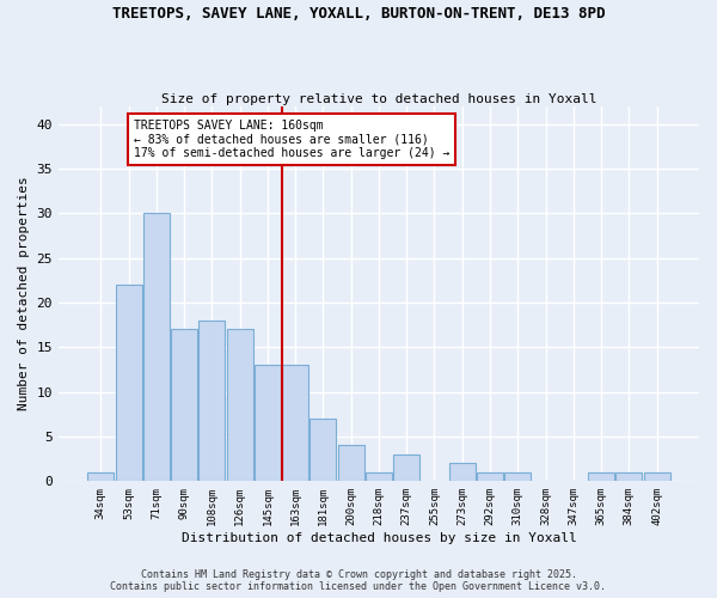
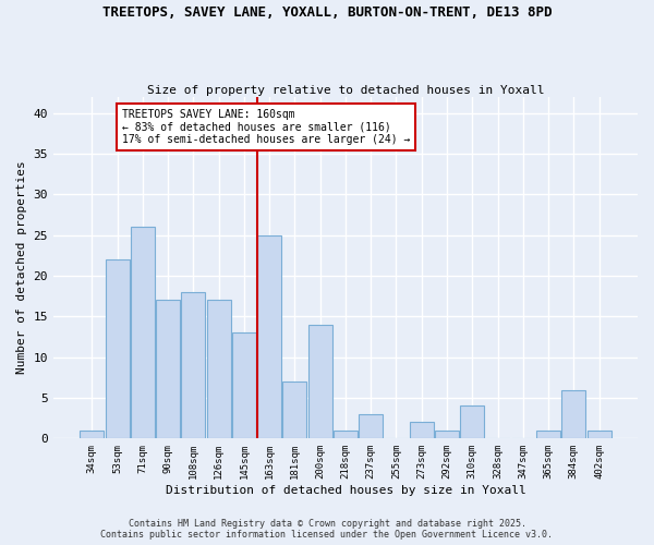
71sqm: 30 -> 26
163sqm: 13 -> 25
200sqm: 4 -> 14
310sqm: 1 -> 4
384sqm: 1 -> 6
